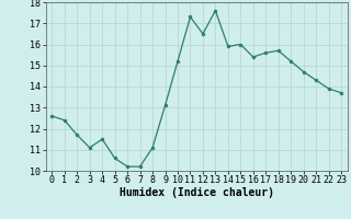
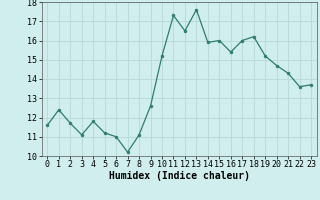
0: 12.6 -> 11.6
4: 11.5 -> 11.8
5: 10.6 -> 11.2
6: 10.2 -> 11.0
9: 13.1 -> 12.6
17: 15.6 -> 16.0
18: 15.7 -> 16.2
22: 13.9 -> 13.6
